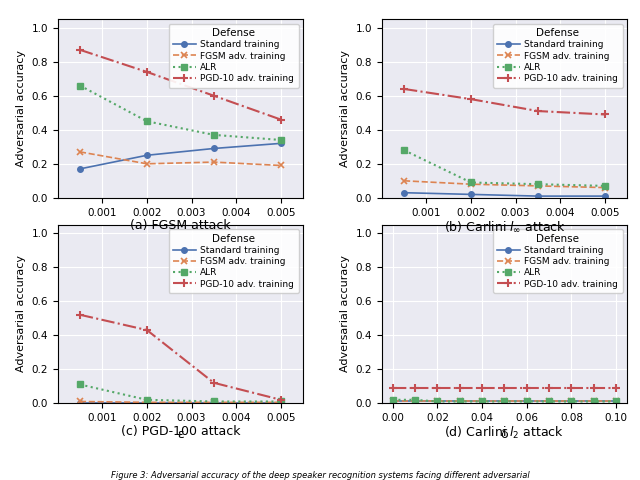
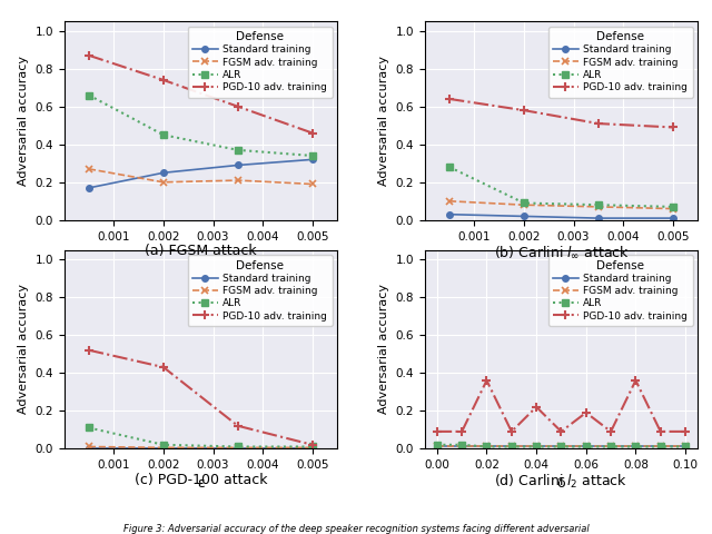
PGD-10 adv. training/0.02: 0.09 -> 0.36
PGD-10 adv. training/0.04: 0.09 -> 0.22
PGD-10 adv. training/0.06: 0.09 -> 0.19
PGD-10 adv. training/0.08: 0.09 -> 0.36
